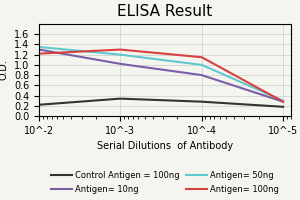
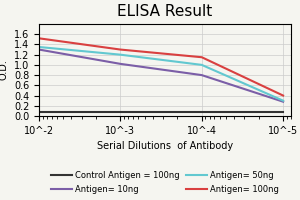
Control Antigen = 100ng/10^-2: 0.22 -> 0.08
Antigen= 100ng/10^-2: 1.22 -> 1.52
Control Antigen = 100ng/10^-3: 0.34 -> 0.08
Control Antigen = 100ng/10^-4: 0.28 -> 0.08
Control Antigen = 100ng/10^-5: 0.18 -> 0.08
Antigen= 100ng/10^-5: 0.28 -> 0.40
